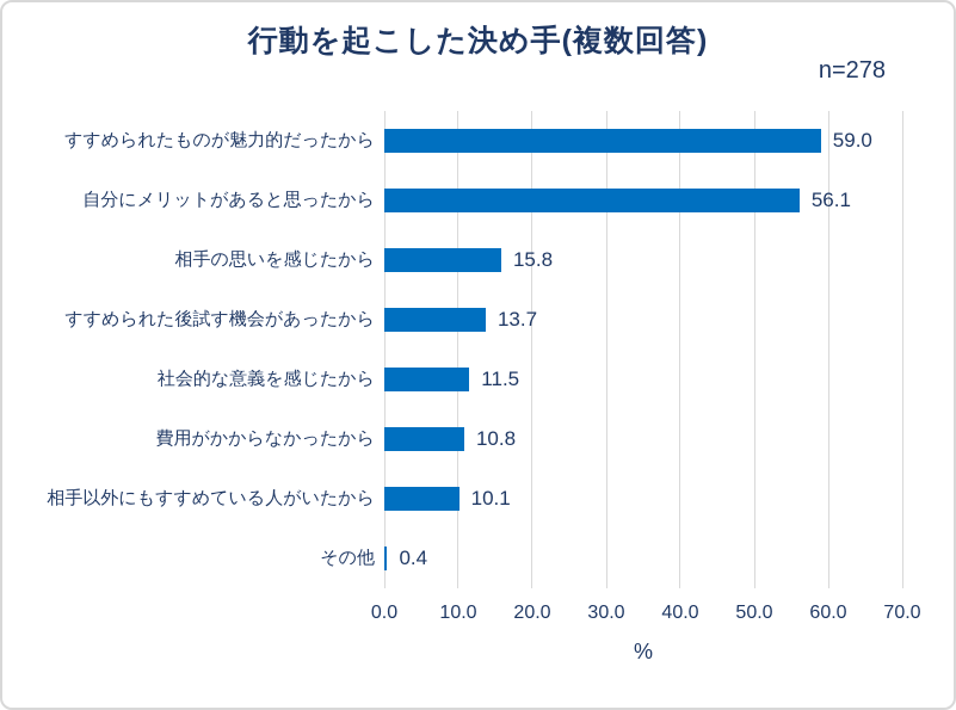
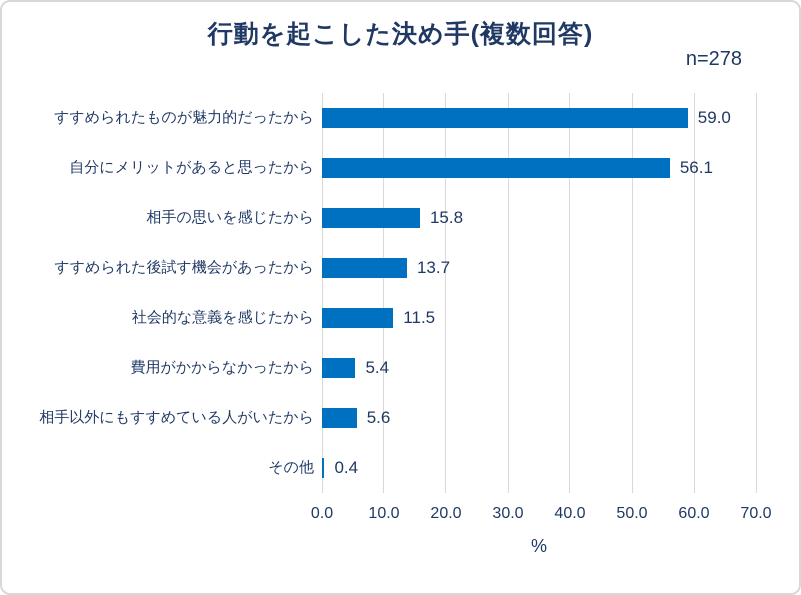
費用がかからなかったから: 10.8 -> 5.4
相手以外にもすすめている人がいたから: 10.1 -> 5.6
